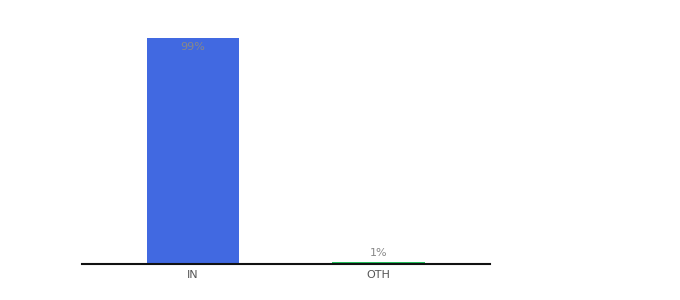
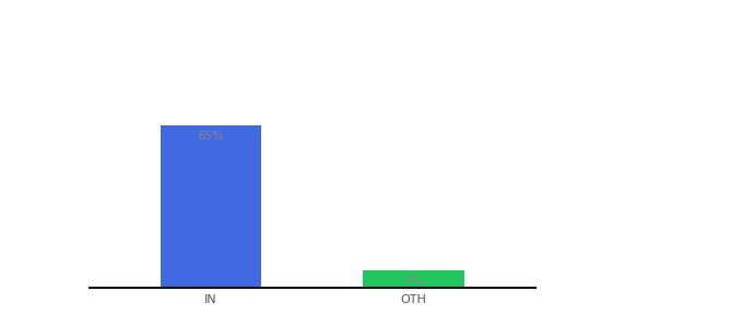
IN: 99% -> 65%
OTH: 1% -> 7%
